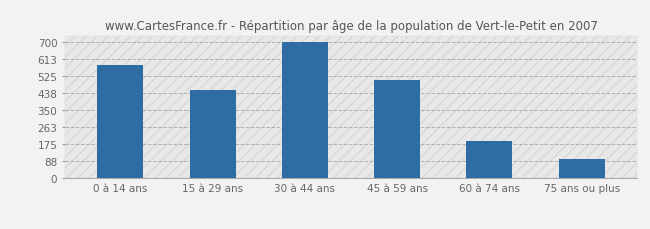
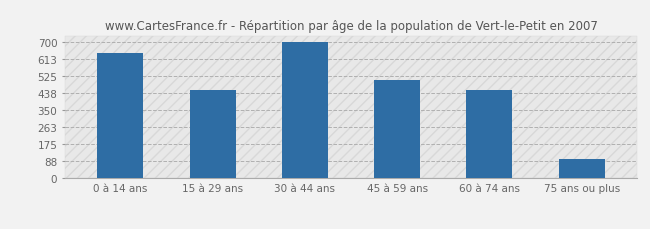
0 à 14 ans: 580 -> 640
60 à 74 ans: 190 -> 450
